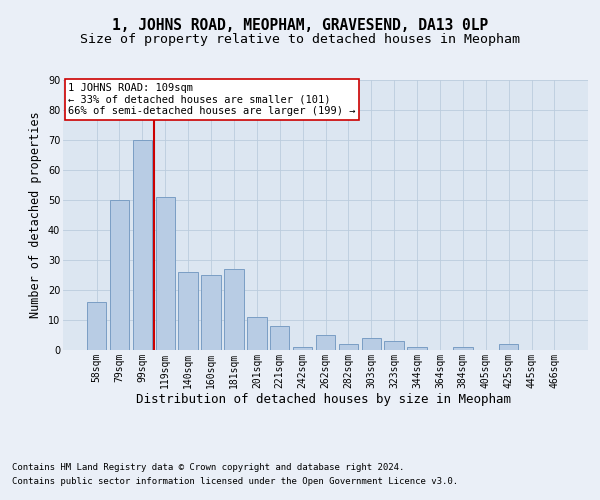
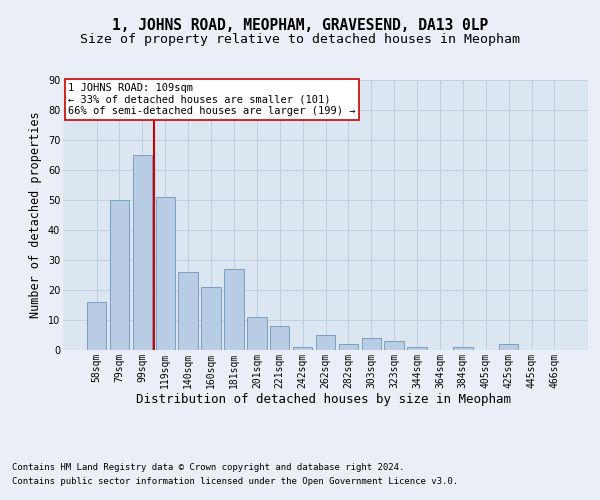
99sqm: 70 -> 65
160sqm: 25 -> 21
